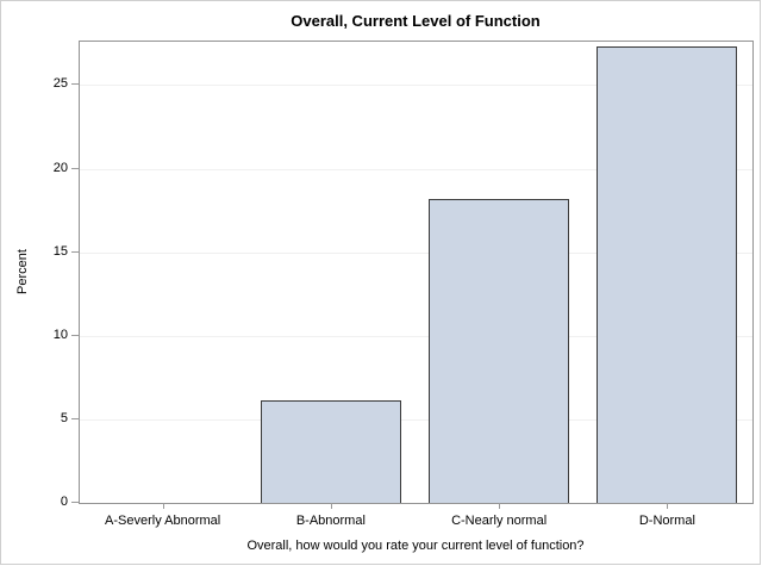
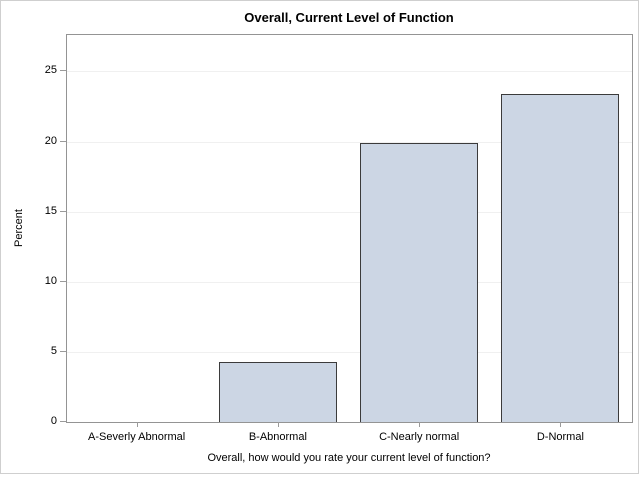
B-Abnormal: 6.1 -> 4.3
C-Nearly normal: 18.2 -> 19.9
D-Normal: 27.3 -> 23.4
